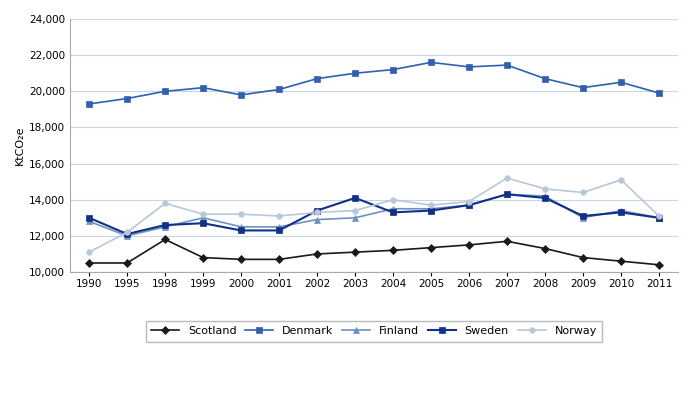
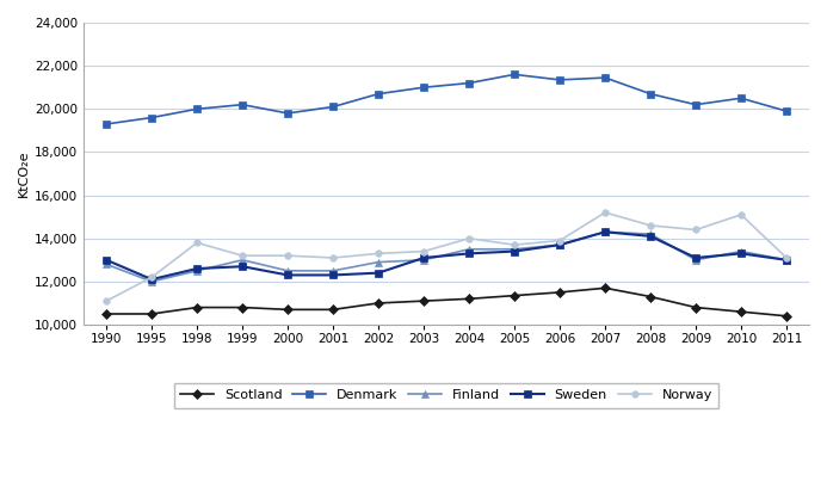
Scotland/1998: 11,800 -> 10,800
Sweden/2002: 13,400 -> 12,400
Sweden/2003: 14,100 -> 13,100
